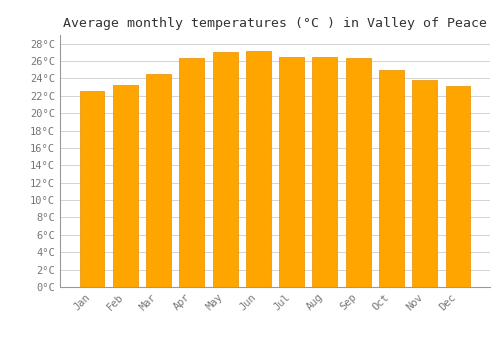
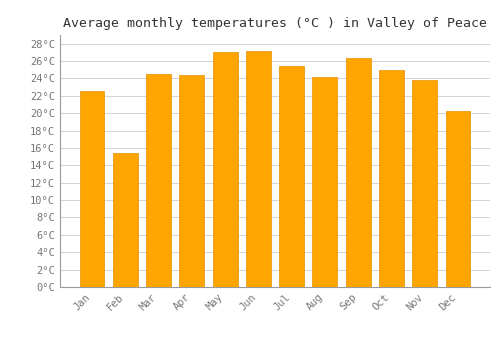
Feb: 23.2°C -> 15.4°C
Apr: 26.3°C -> 24.4°C
Jul: 26.5°C -> 25.4°C
Aug: 26.5°C -> 24.2°C
Dec: 23.1°C -> 20.2°C
